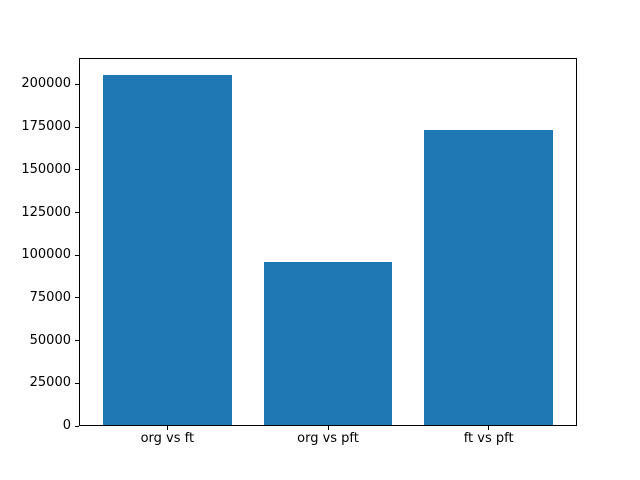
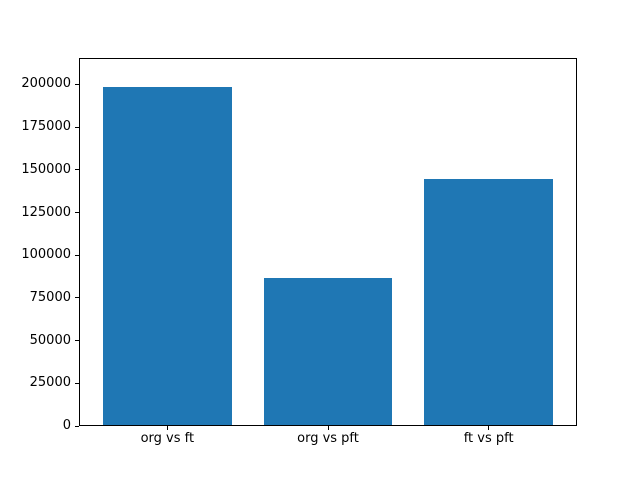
org vs ft: 205000 -> 198000
org vs pft: 95000 -> 86000
ft vs pft: 173000 -> 144000
